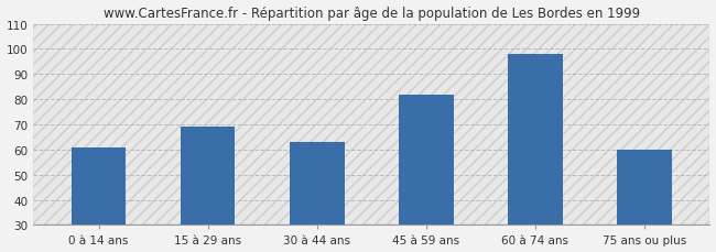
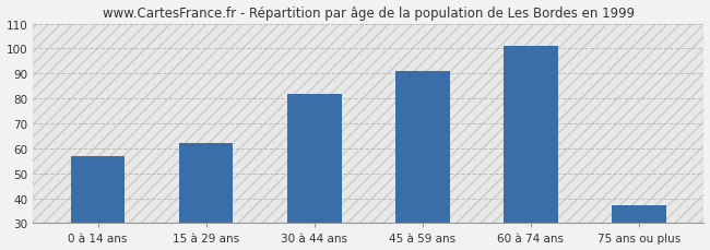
0 à 14 ans: 61 -> 57
15 à 29 ans: 69 -> 62
30 à 44 ans: 63 -> 82
45 à 59 ans: 82 -> 91
60 à 74 ans: 98 -> 101
75 ans ou plus: 60 -> 37
